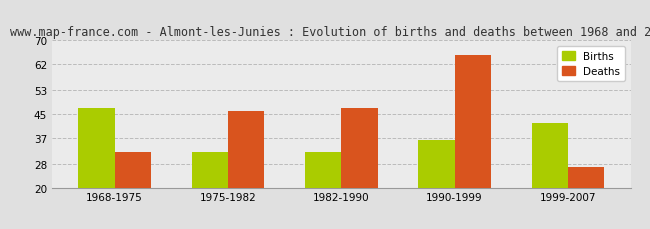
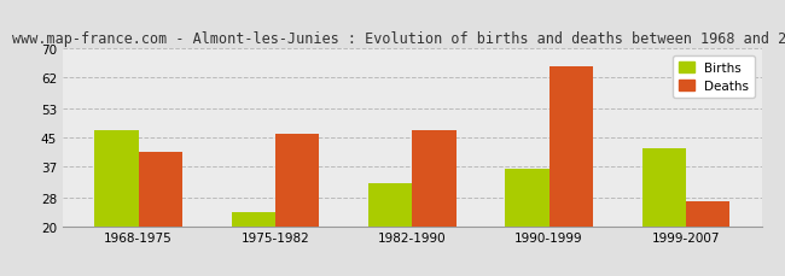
Deaths/1968-1975: 32 -> 41
Births/1975-1982: 32 -> 24
